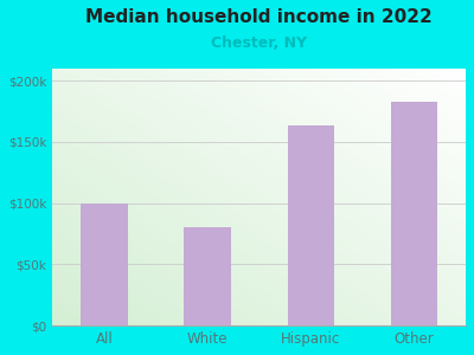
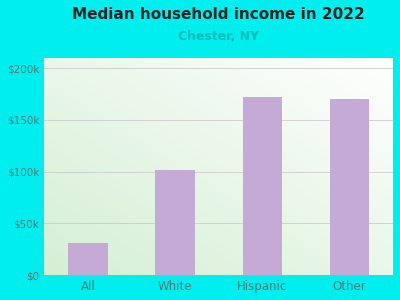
All: $100k -> $31k
White: $80k -> $102k
Hispanic: $163k -> $172k
Other: $183k -> $170k
